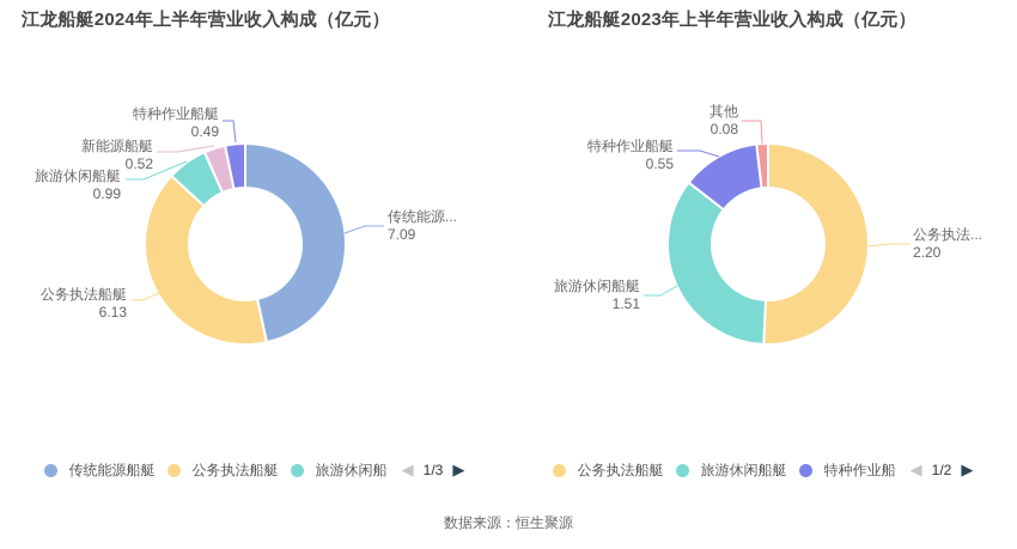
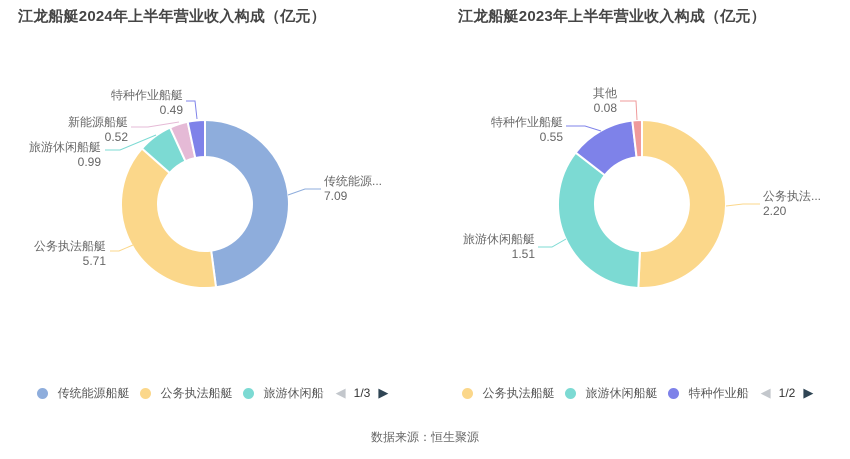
江龙船艇2024年上半年营业收入构成（亿元）/公务执法船艇: 6.13 -> 5.71
